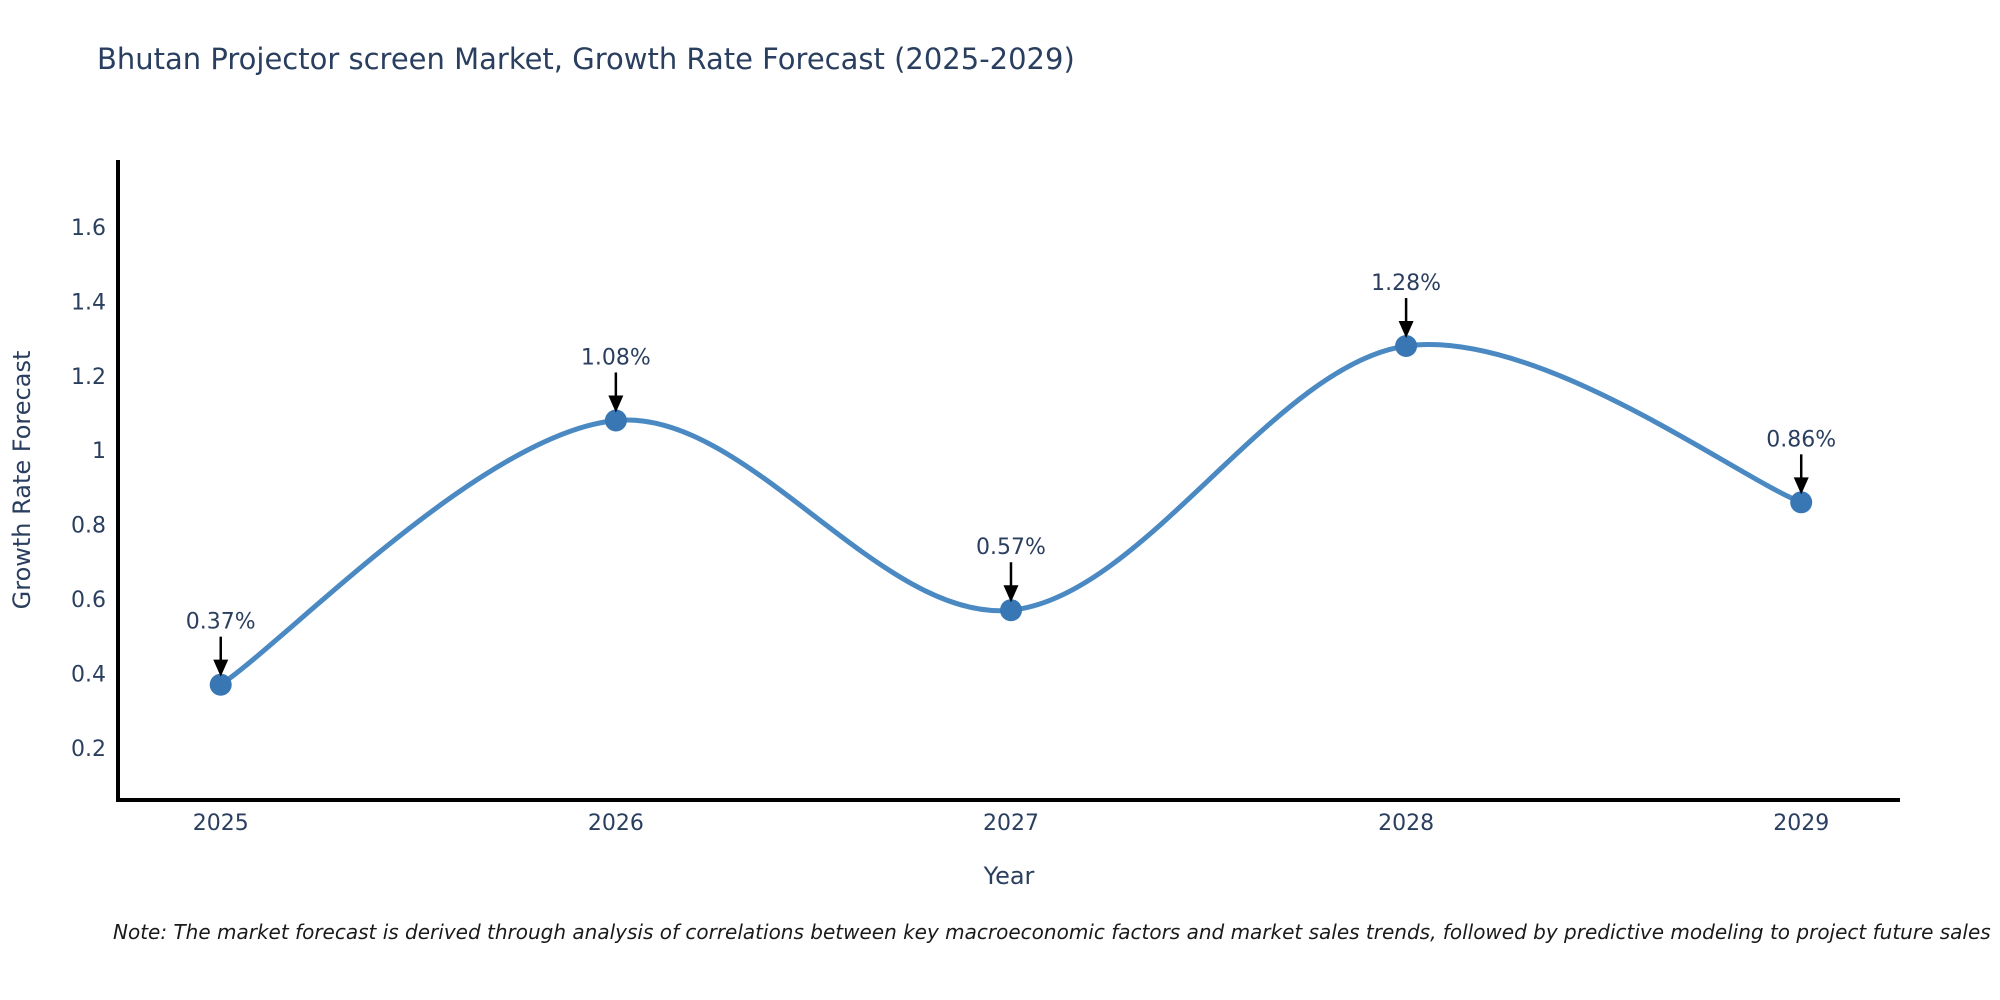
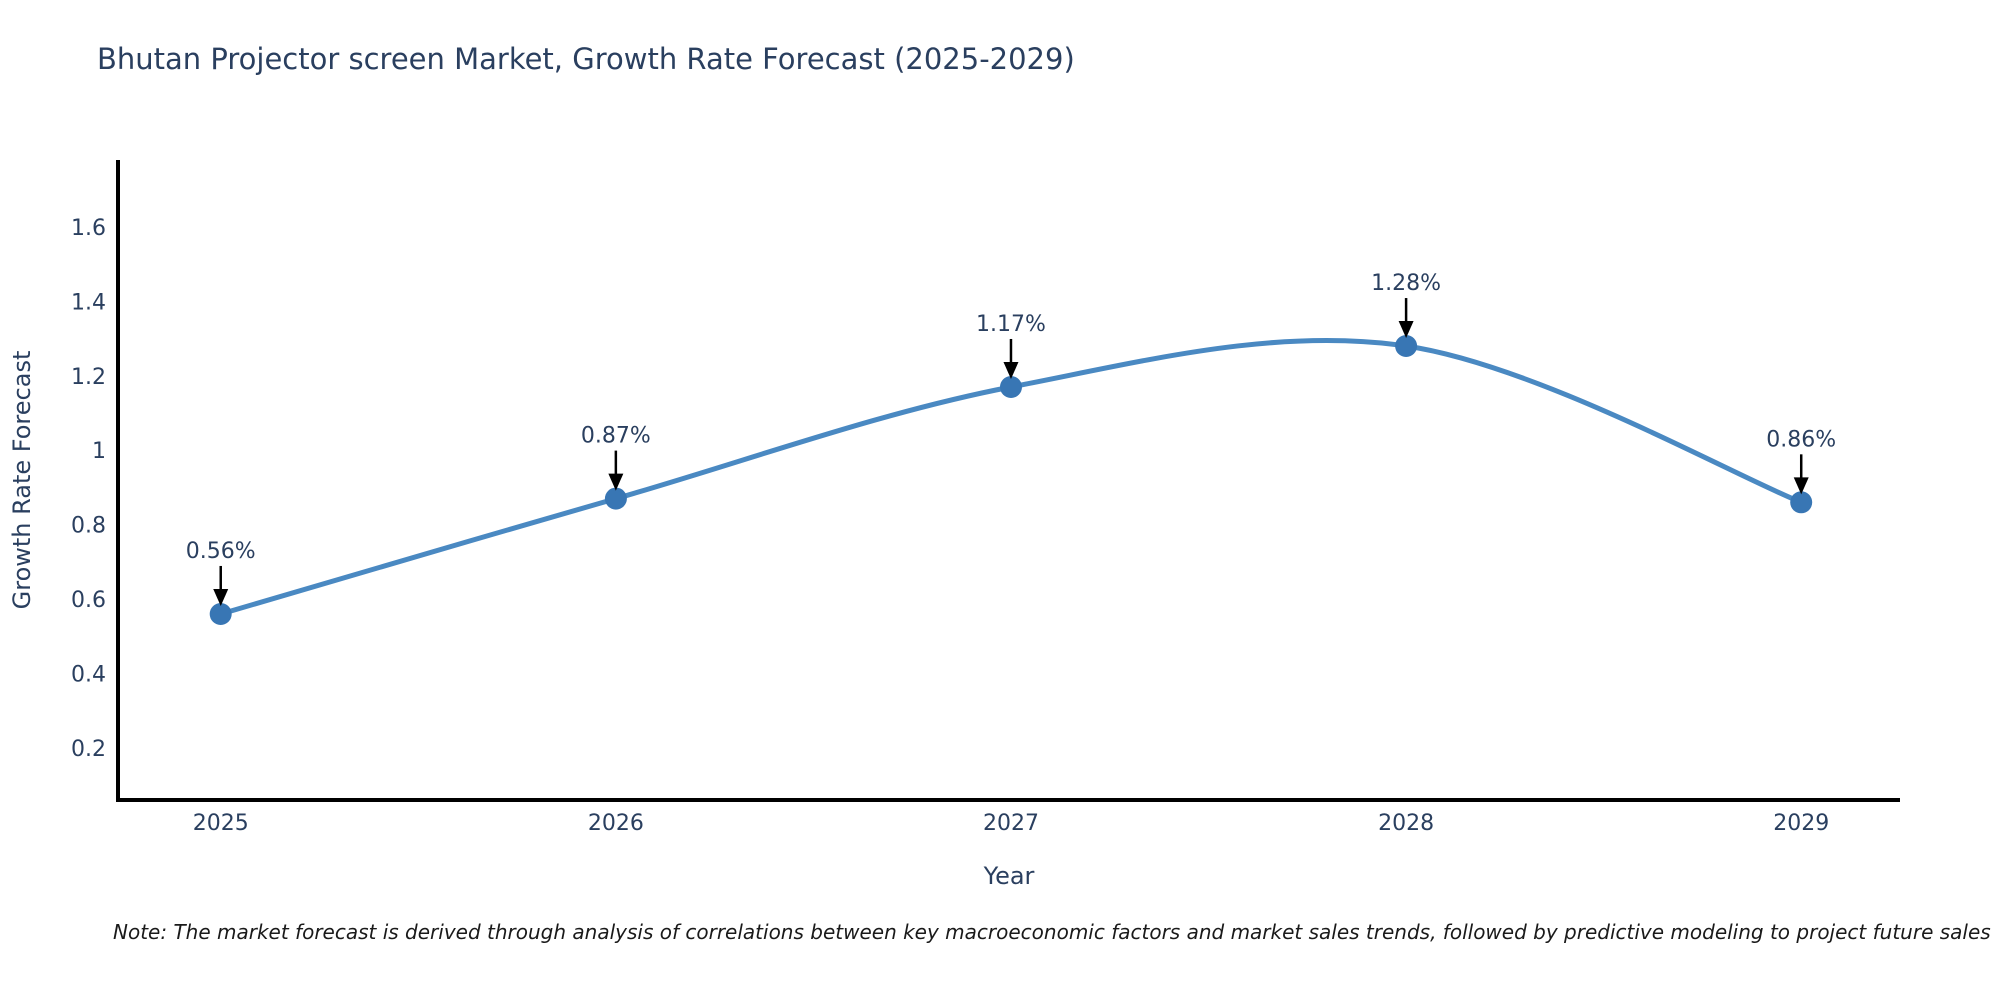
2025: 0.37% -> 0.56%
2026: 1.08% -> 0.87%
2027: 0.57% -> 1.17%
